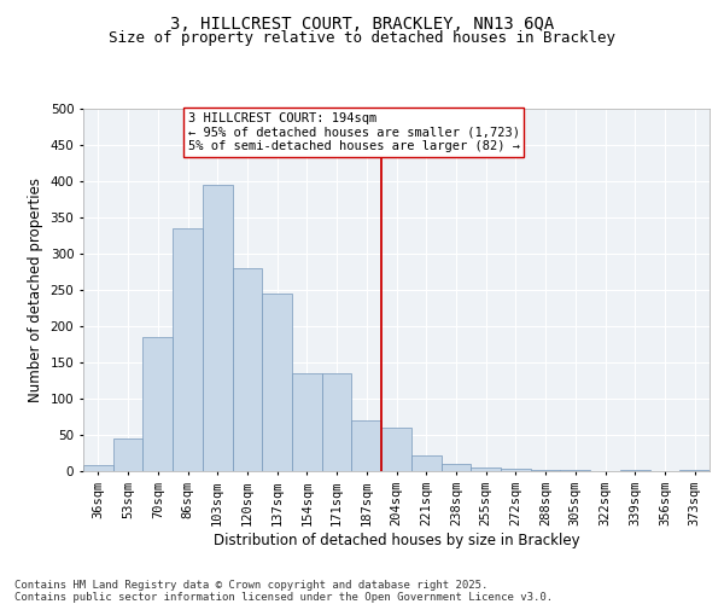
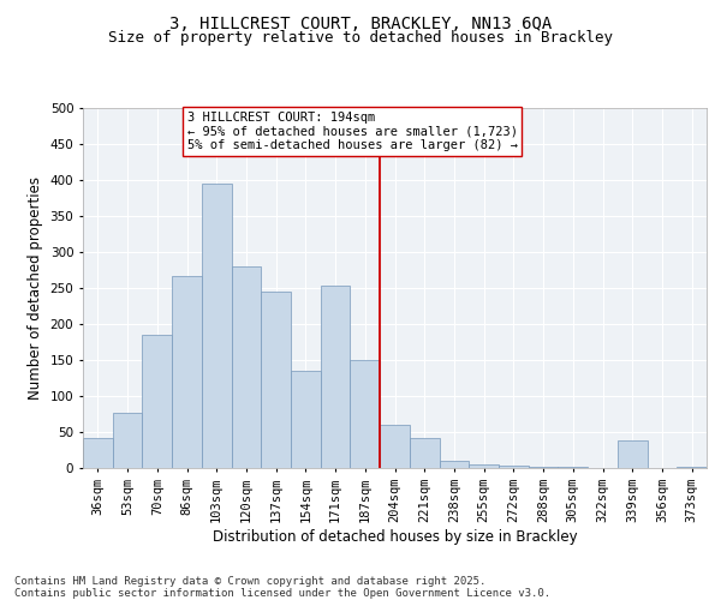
36sqm: 8 -> 42
53sqm: 45 -> 76
86sqm: 335 -> 266
171sqm: 135 -> 254
187sqm: 70 -> 150
221sqm: 22 -> 42
339sqm: 1 -> 38
